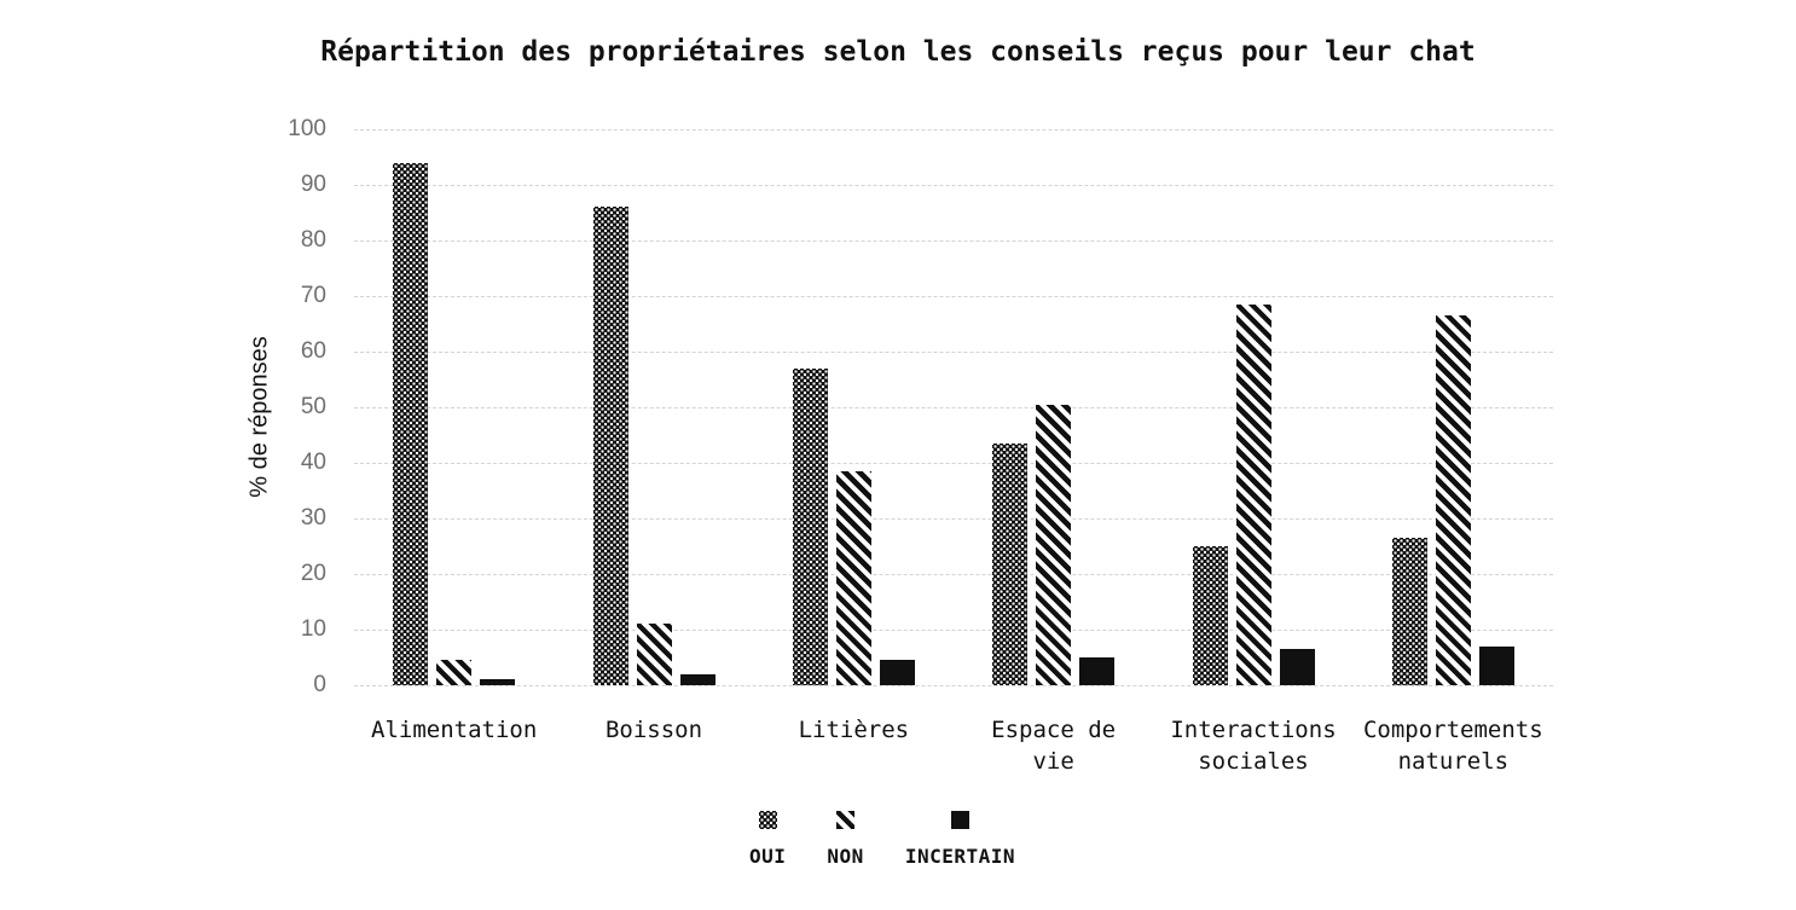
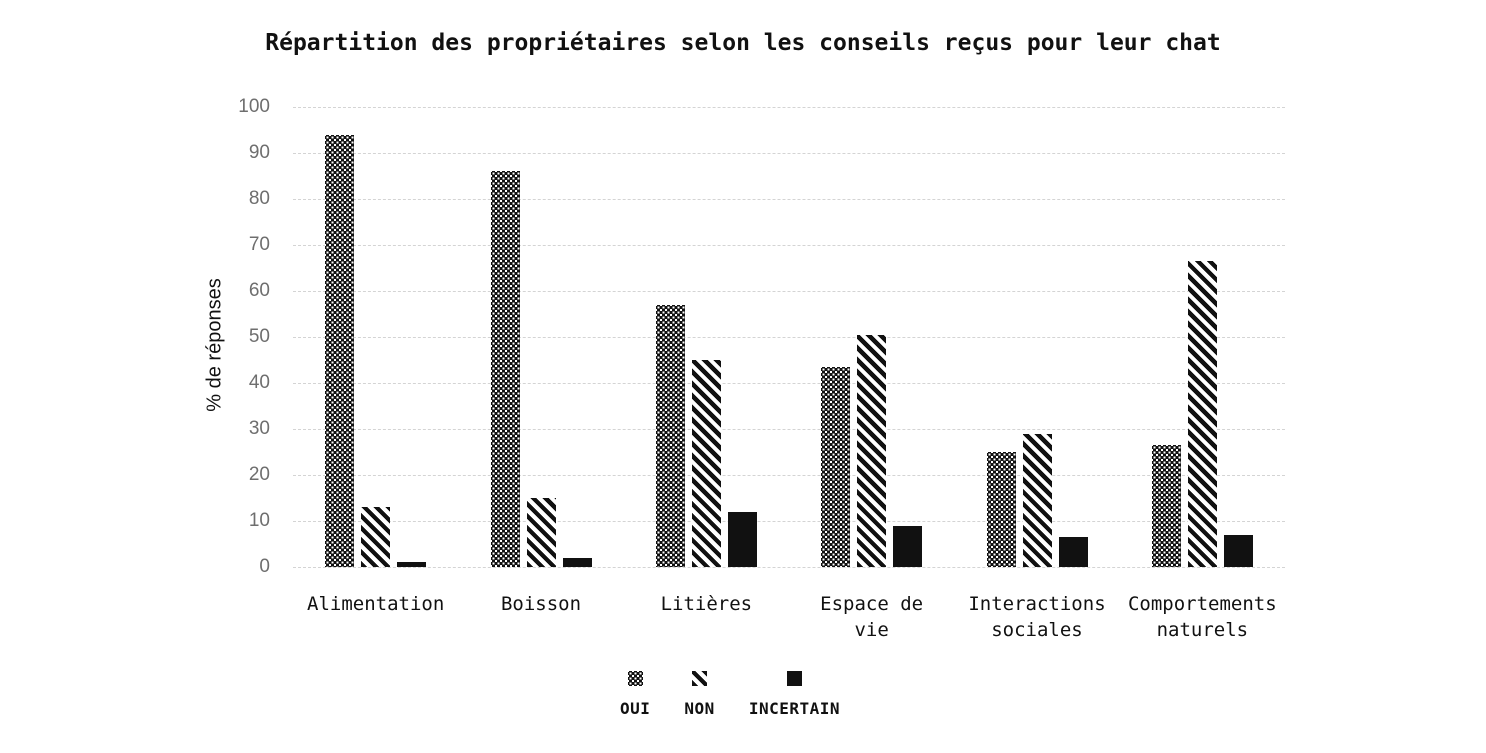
NON/Alimentation: 4 -> 13
NON/Boisson: 11 -> 15
NON/Litières: 38 -> 45
INCERTAIN/Litières: 4 -> 12
INCERTAIN/Espace de vie: 5 -> 9
NON/Interactions sociales: 68 -> 29
